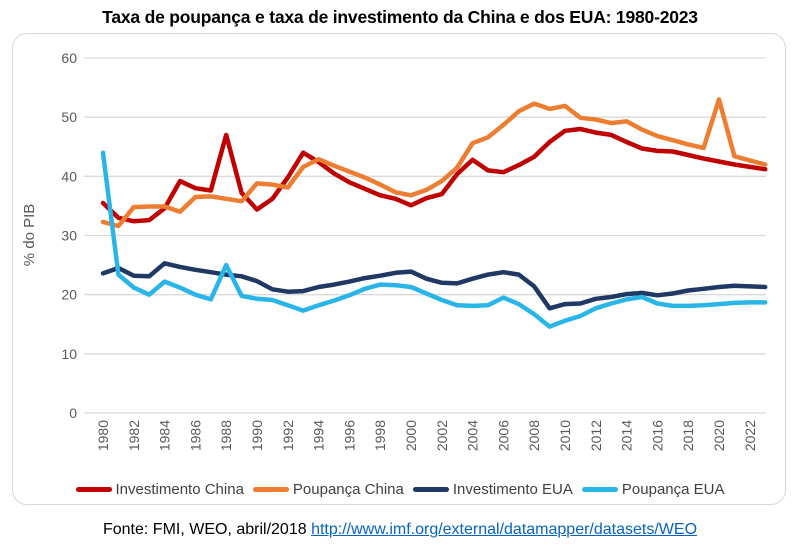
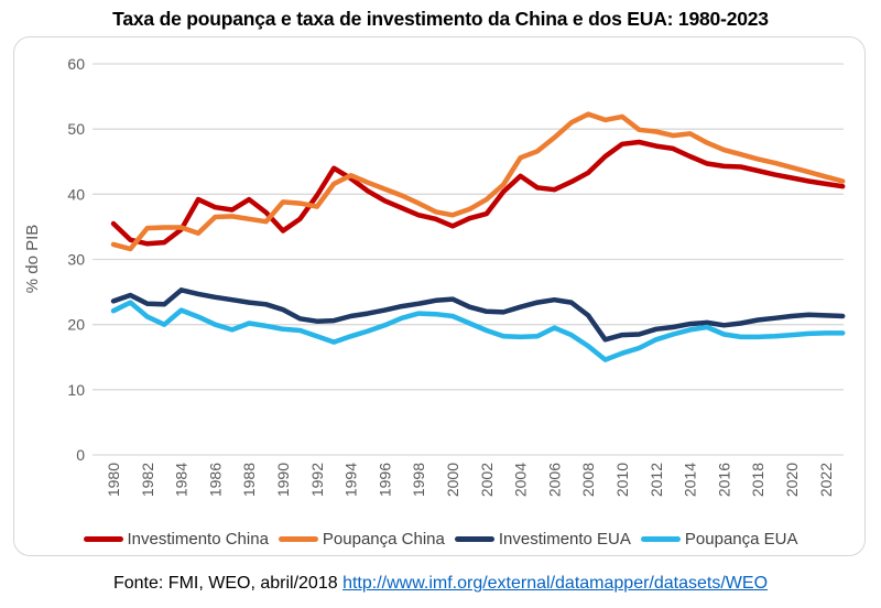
Poupança EUA/1980: 44 -> 22
Investimento China/1988: 47 -> 39
Poupança EUA/1988: 25 -> 20
Poupança China/2020: 53 -> 44
